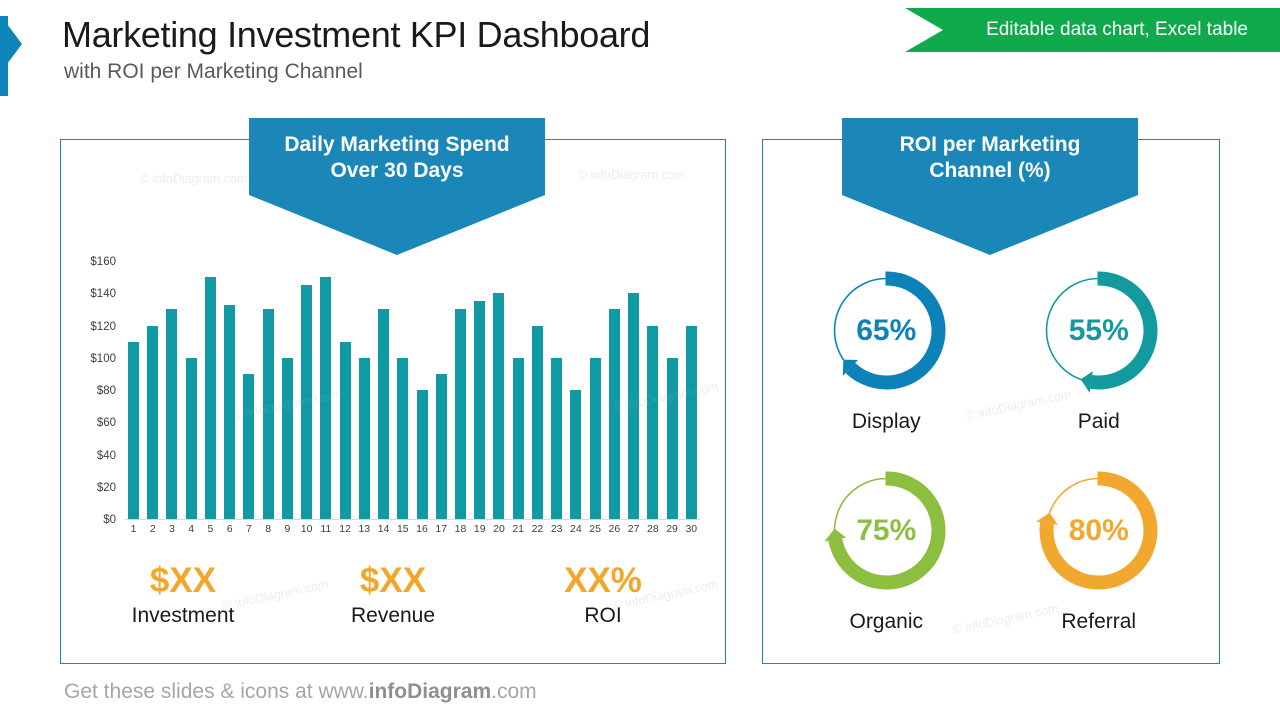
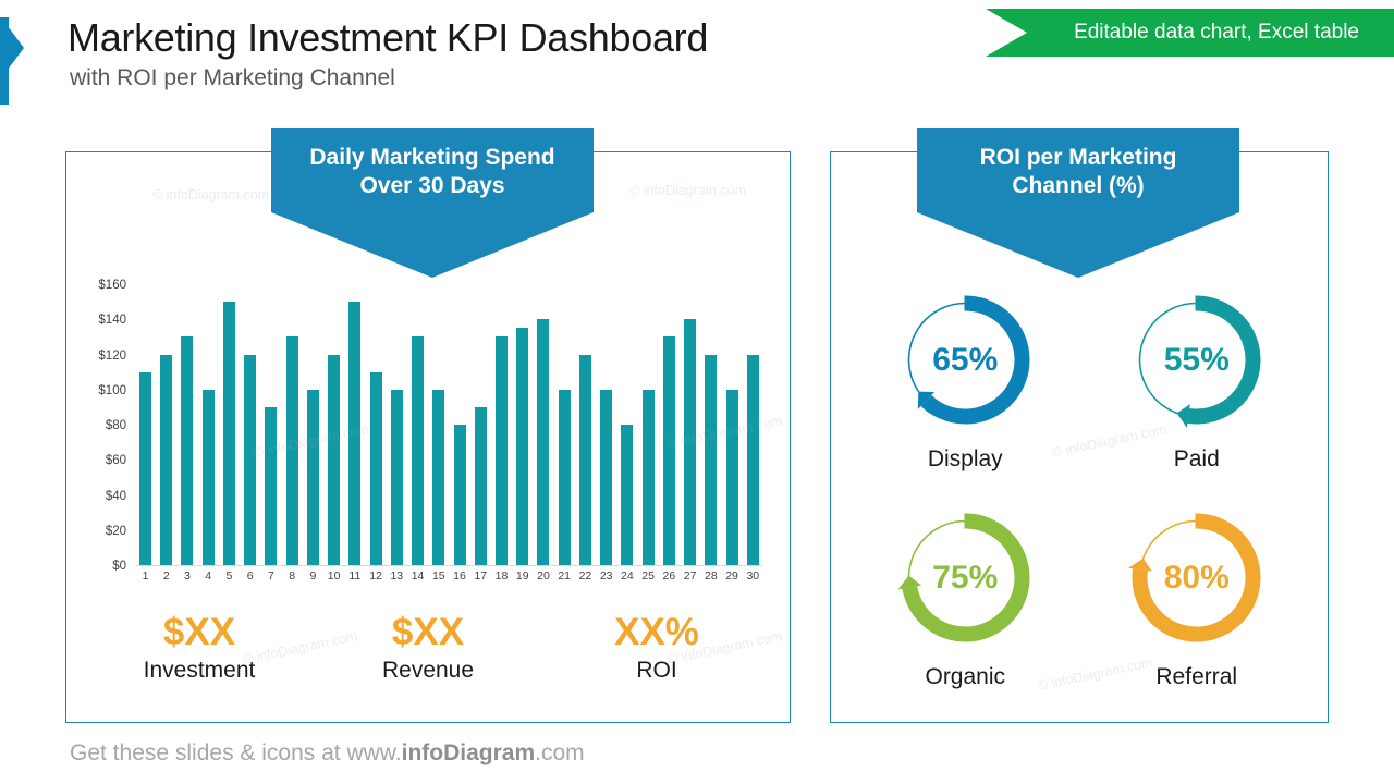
6: $133 -> $120
10: $145 -> $120
